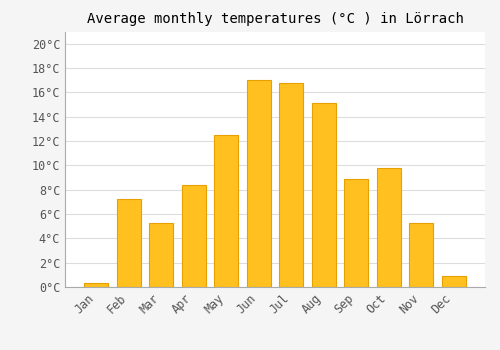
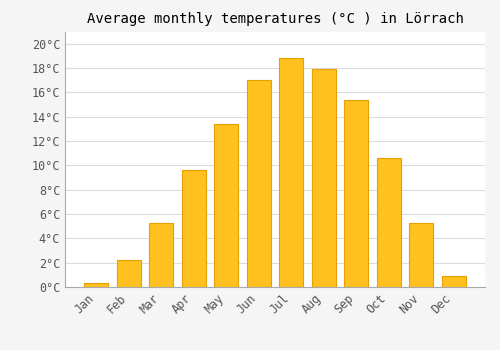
Feb: 7.2°C -> 2.2°C
Apr: 8.4°C -> 9.6°C
May: 12.5°C -> 13.4°C
Jul: 16.8°C -> 18.8°C
Aug: 15.1°C -> 17.9°C
Sep: 8.9°C -> 15.4°C
Oct: 9.8°C -> 10.6°C
